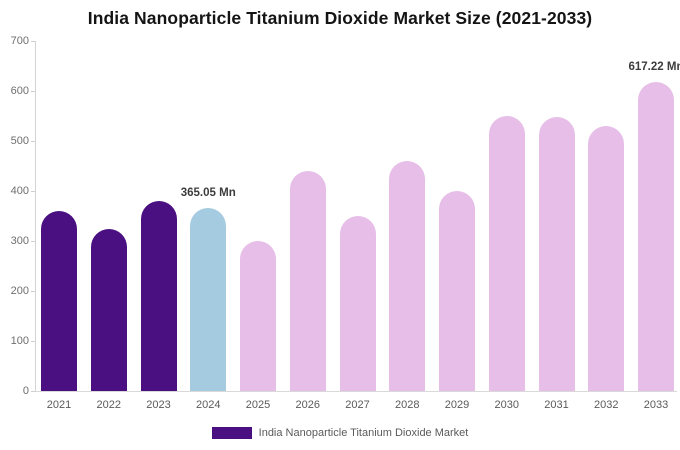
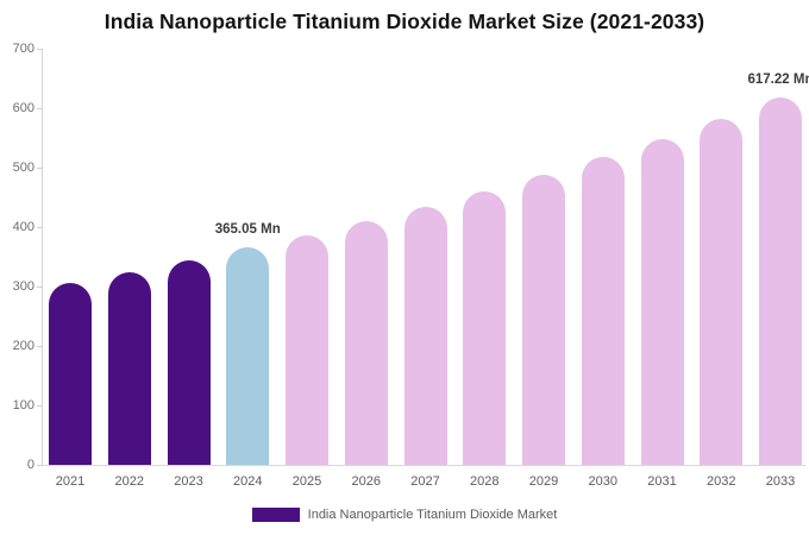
2021: 360 -> 310
2023: 380 -> 340
2025: 300 -> 390
2026: 440 -> 410
2027: 350 -> 440
2029: 400 -> 490
2030: 550 -> 520
2032: 530 -> 580
